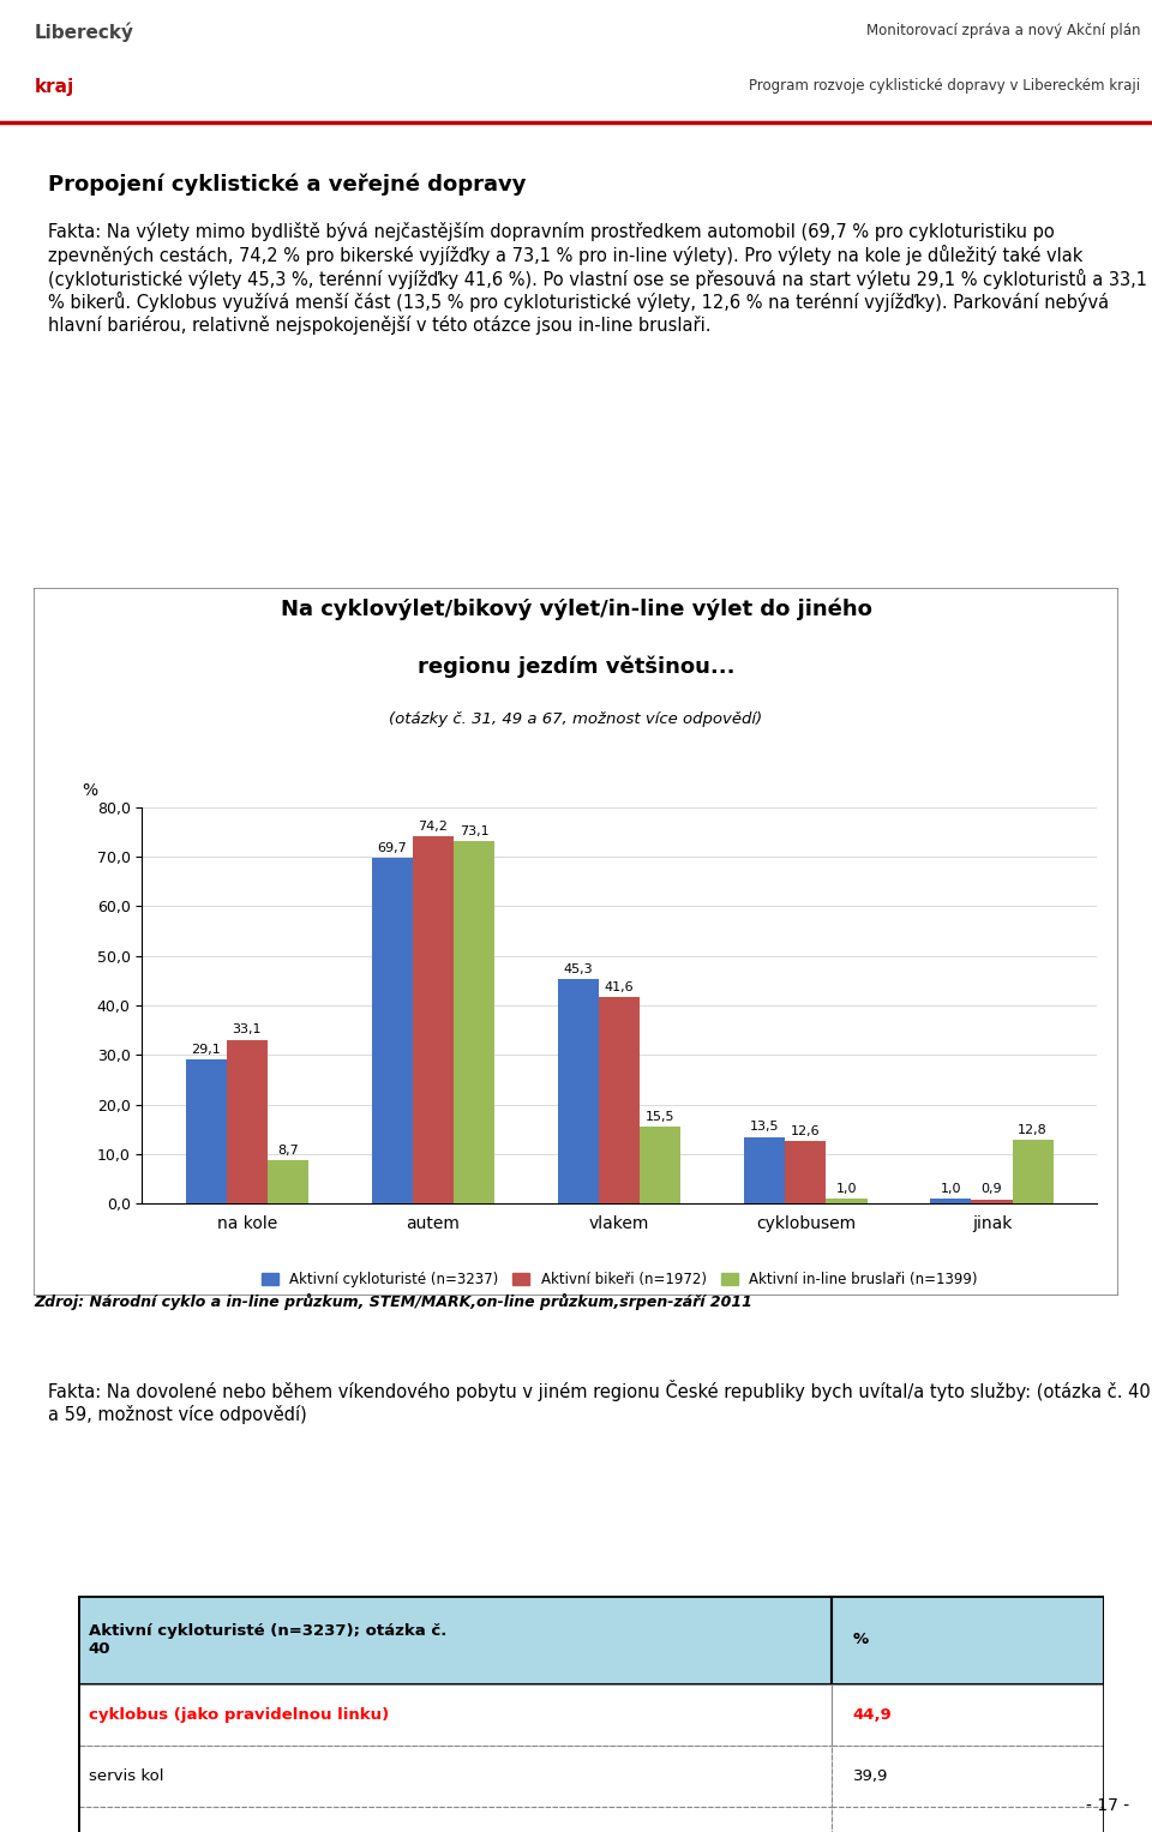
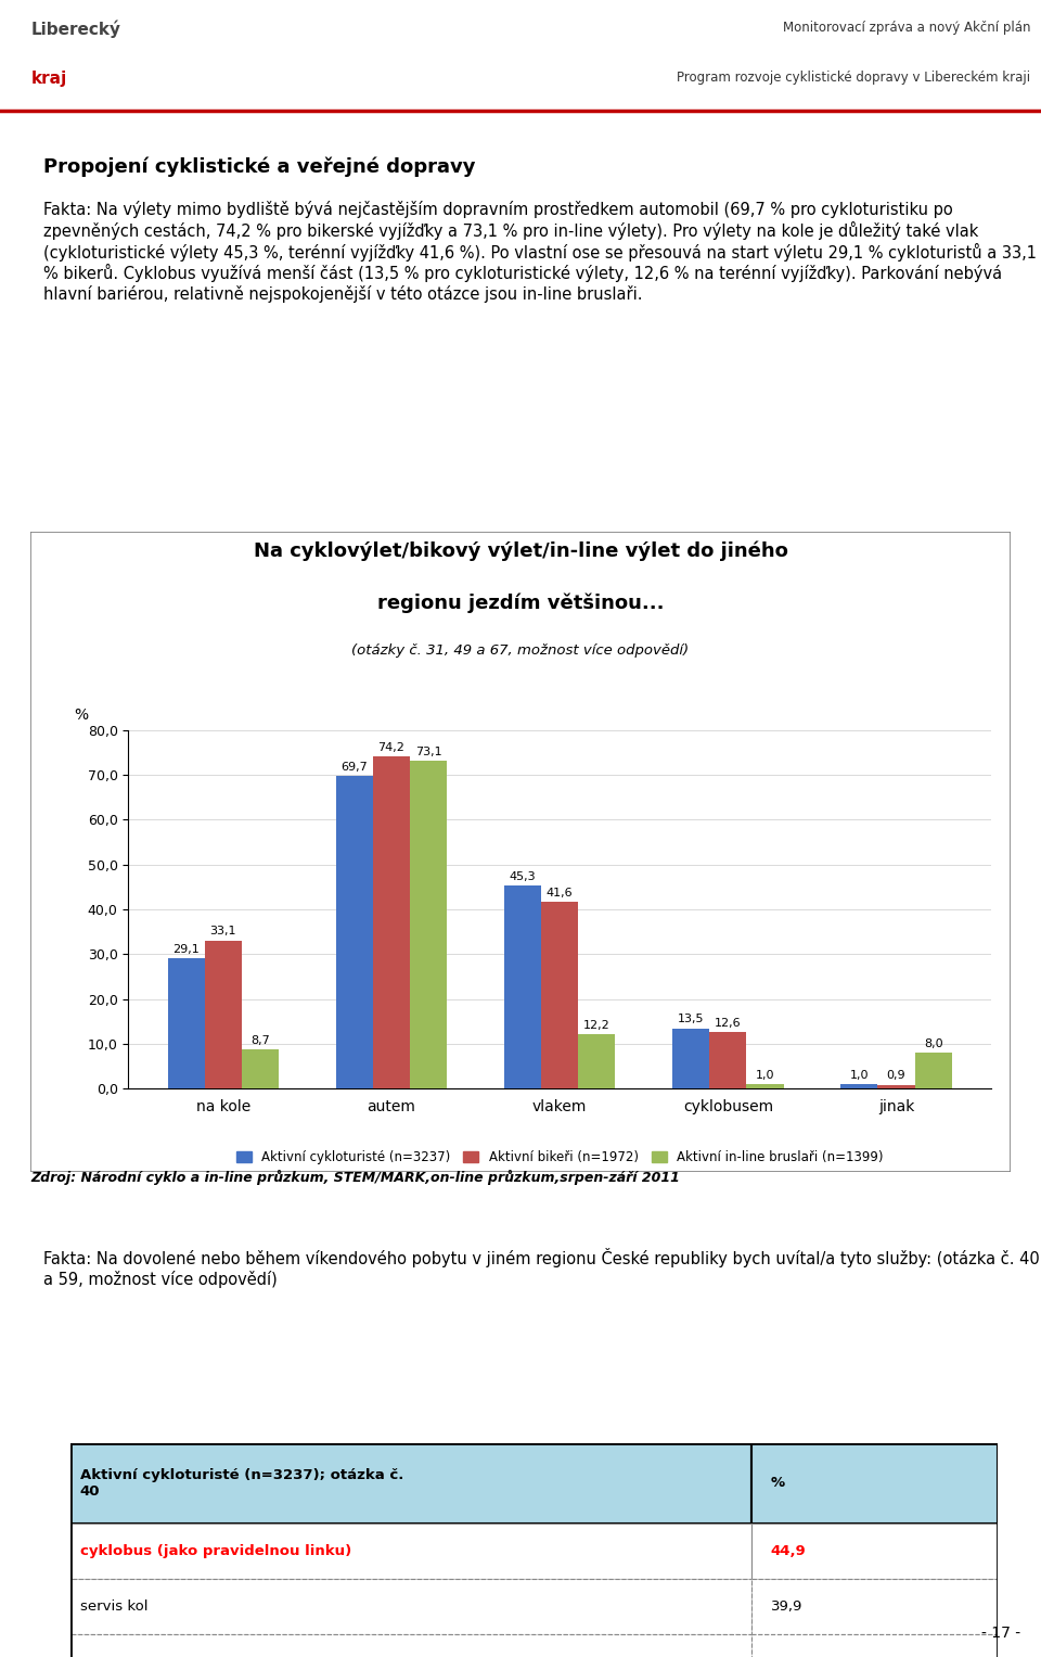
Aktivní in-line bruslaři (n=1399)/vlakem: 15,5 -> 12,2
Aktivní in-line bruslaři (n=1399)/jinak: 12,8 -> 8,0
